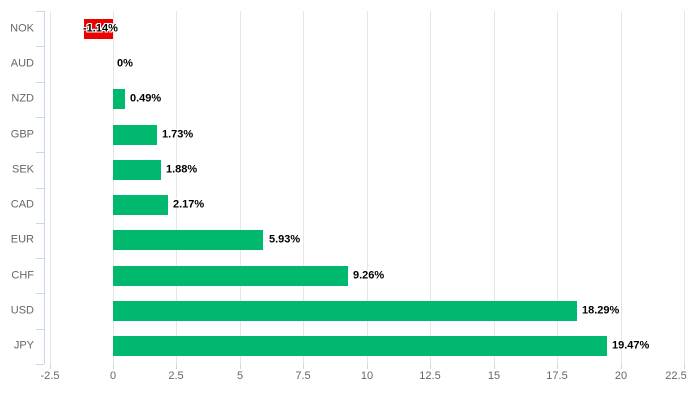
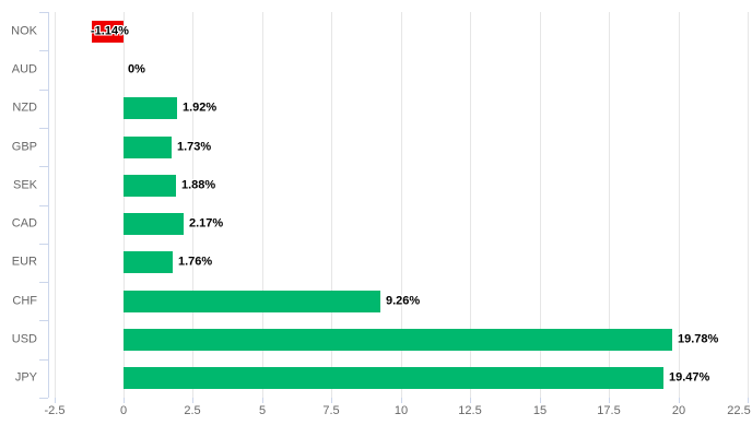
NZD: 0.49% -> 1.92%
EUR: 5.93% -> 1.76%
USD: 18.29% -> 19.78%
